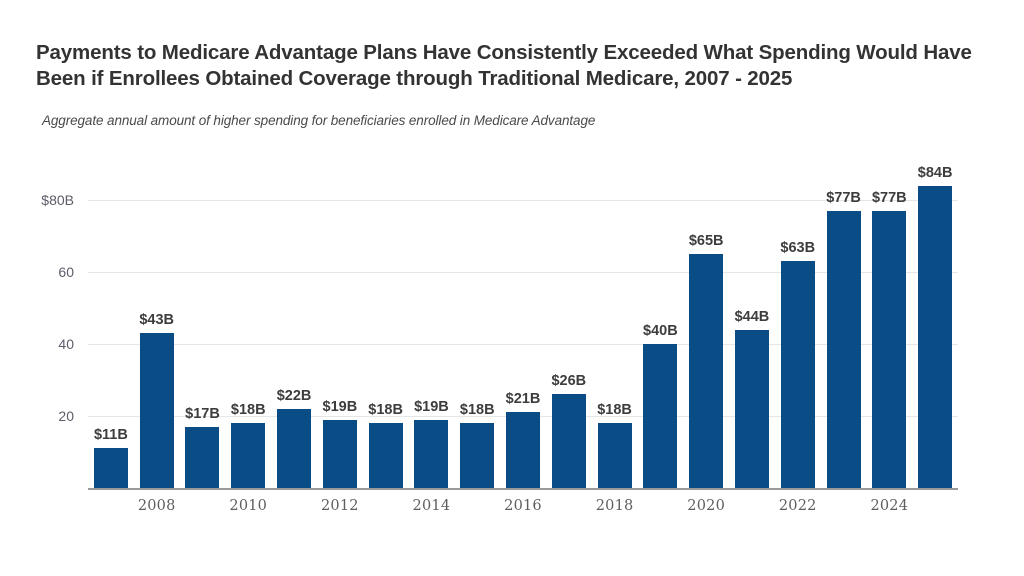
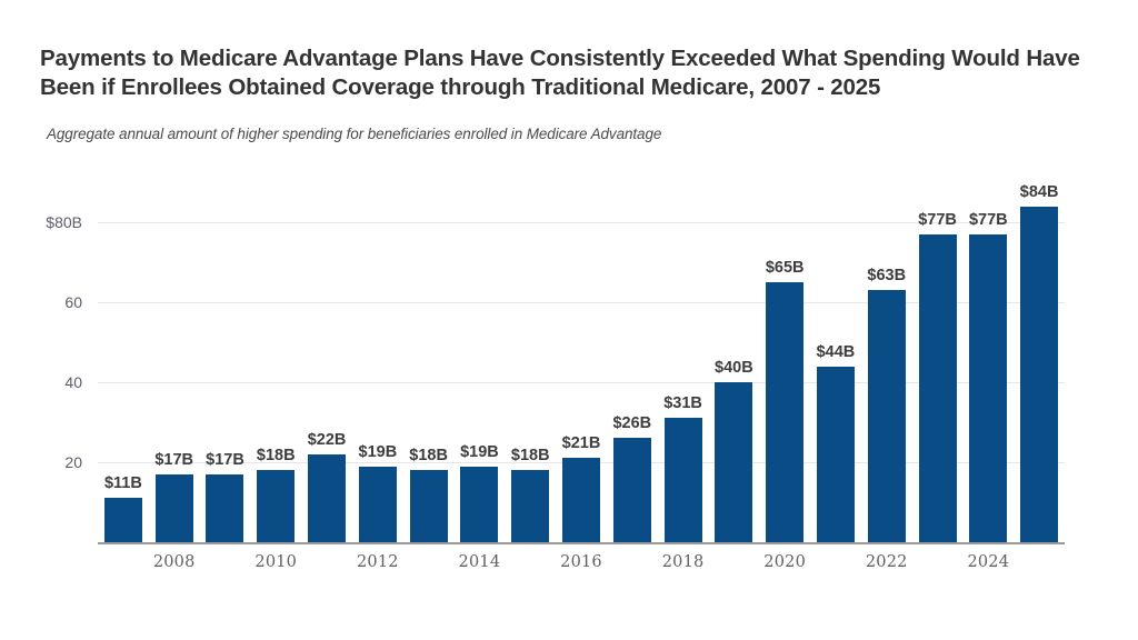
2008: $43B -> $17B
2018: $18B -> $31B
